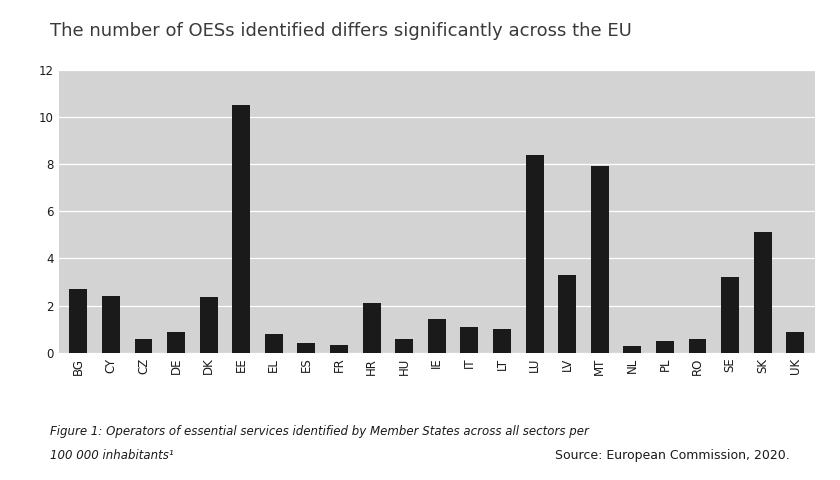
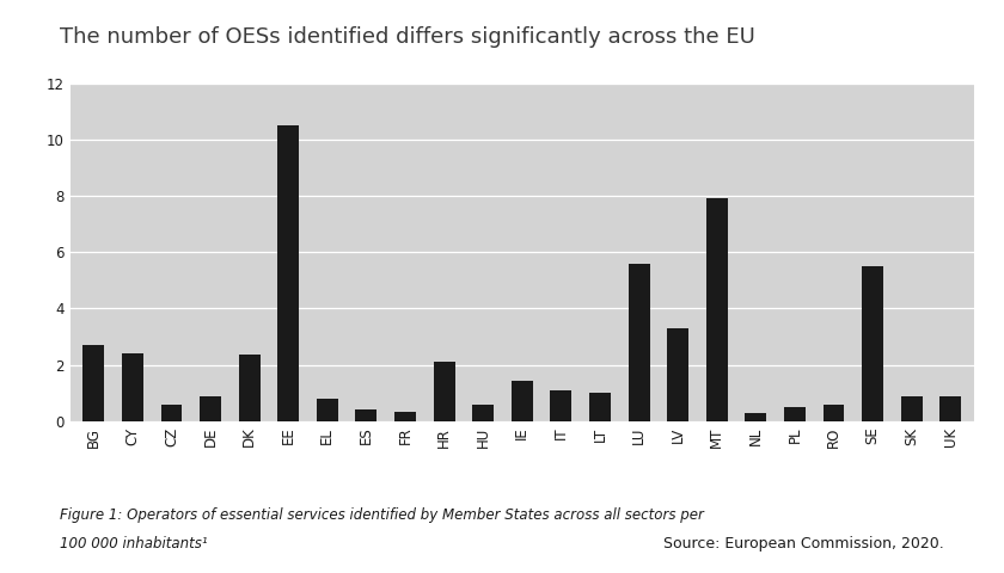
LU: 8.40 -> 5.60
SE: 3.20 -> 5.50
SK: 5.10 -> 0.90
